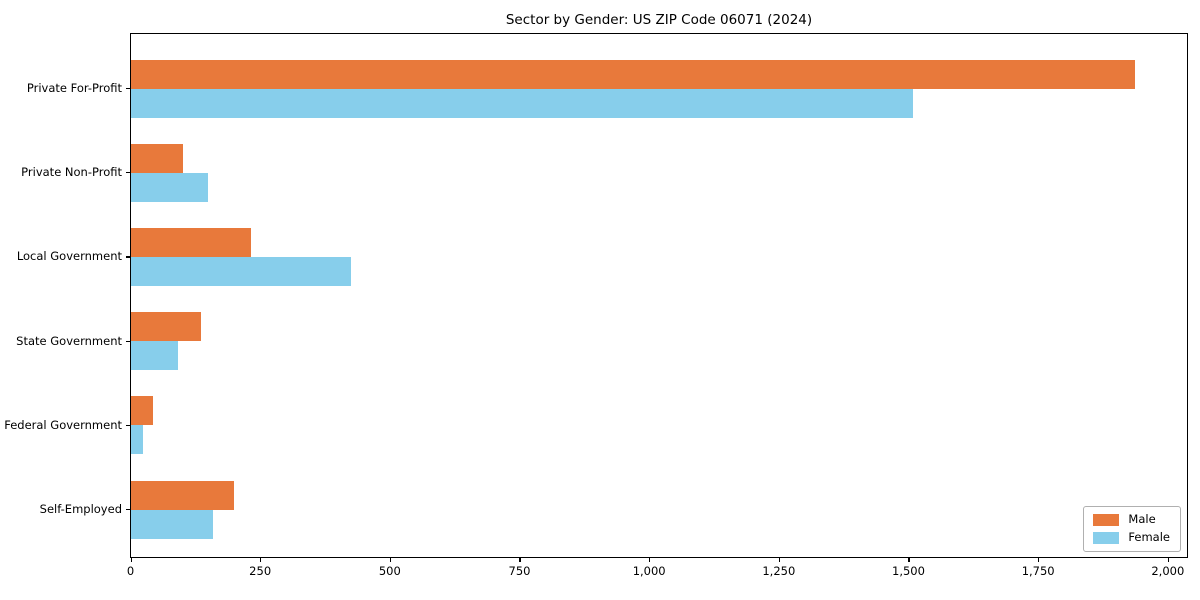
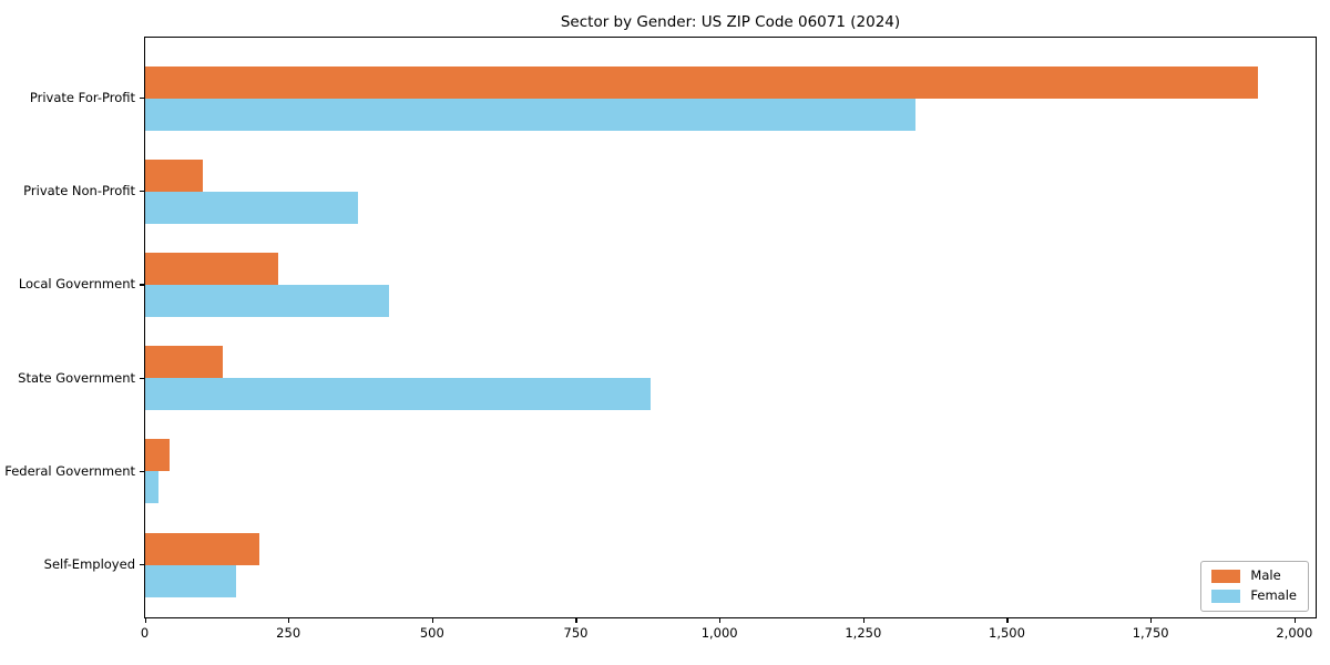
Female/Private For-Profit: 1510 -> 1340
Female/Private Non-Profit: 150 -> 370
Female/State Government: 90 -> 880
